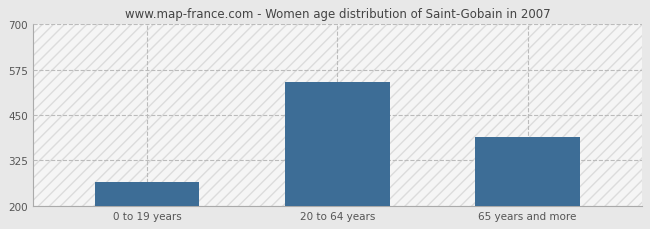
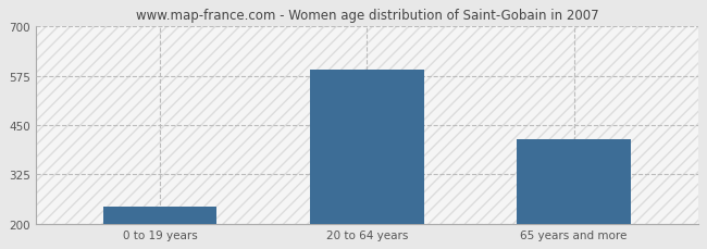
0 to 19 years: 265 -> 243
20 to 64 years: 540 -> 590
65 years and more: 390 -> 413
